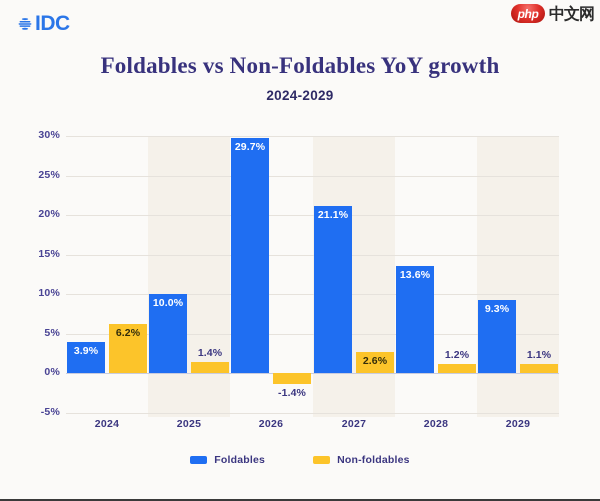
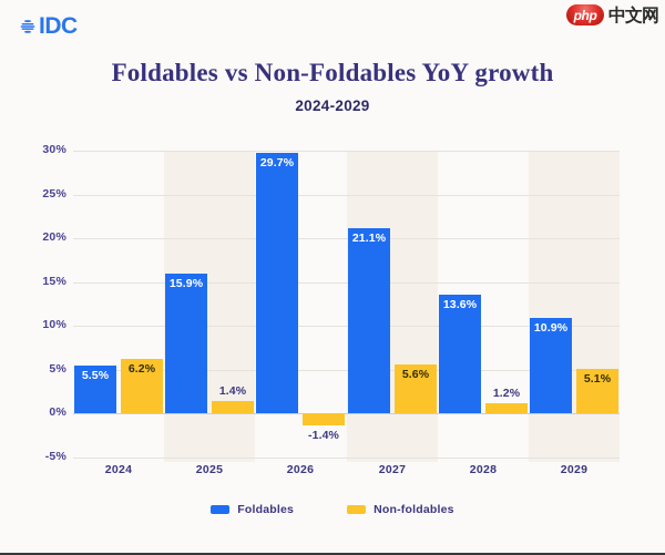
Foldables/2024: 3.9% -> 5.5%
Foldables/2025: 10.0% -> 15.9%
Non-foldables/2027: 2.6% -> 5.6%
Foldables/2029: 9.3% -> 10.9%
Non-foldables/2029: 1.1% -> 5.1%
